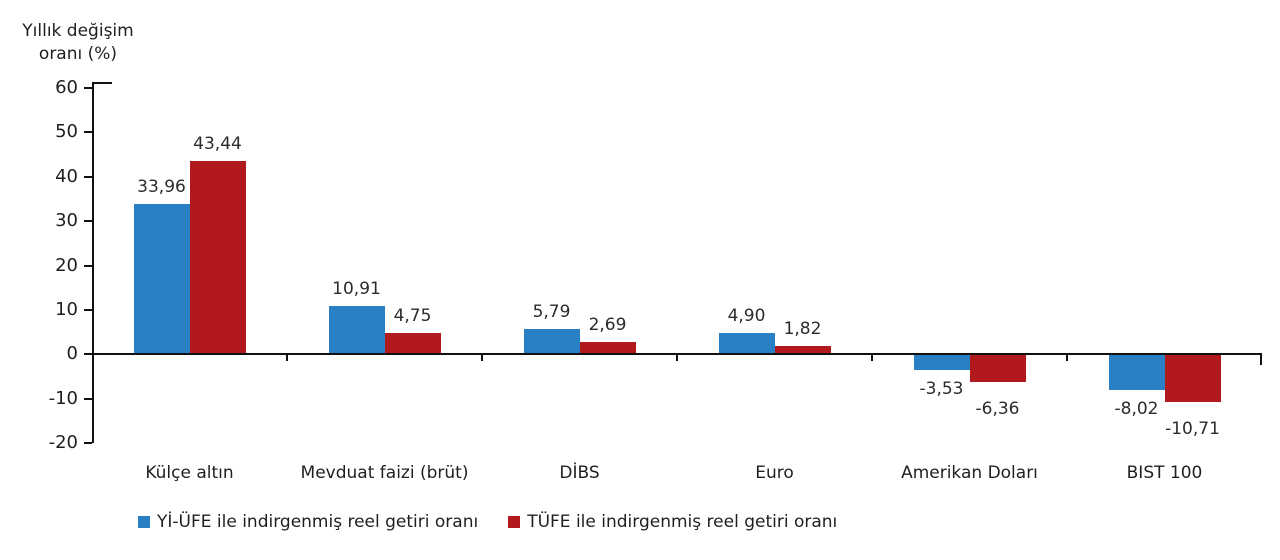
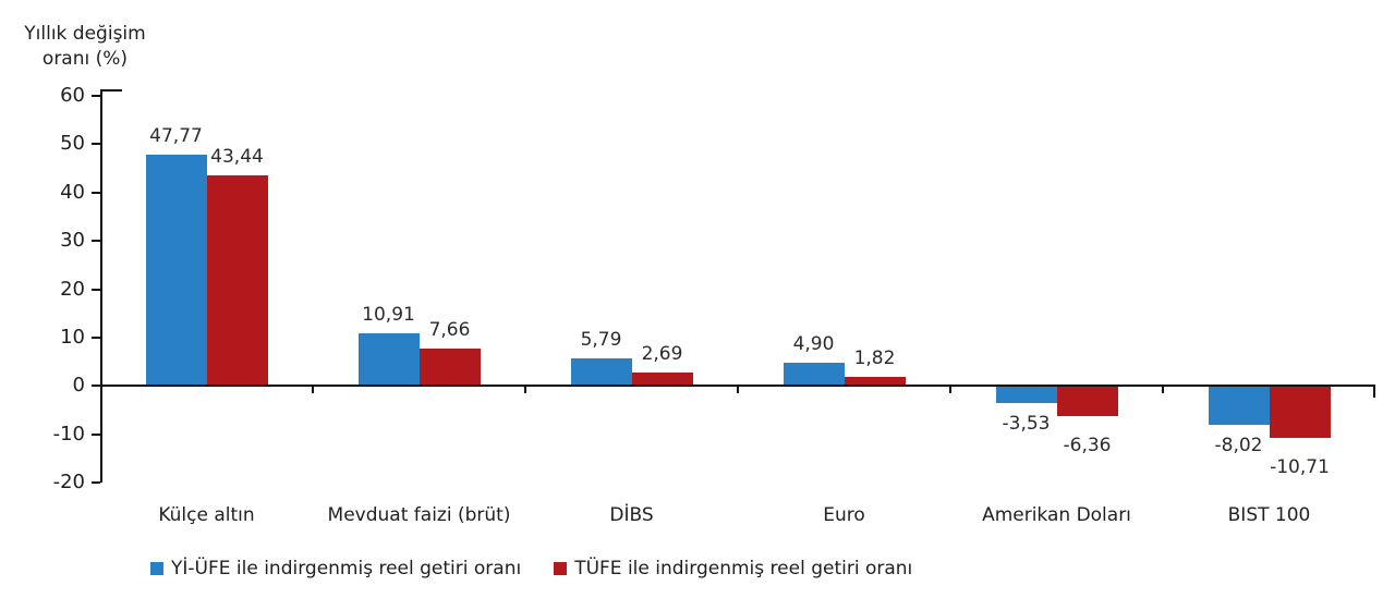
Yİ-ÜFE ile indirgenmiş reel getiri oranı/Külçe altın: 33,96 -> 47,77
TÜFE ile indirgenmiş reel getiri oranı/Mevduat faizi (brüt): 4,75 -> 7,66
